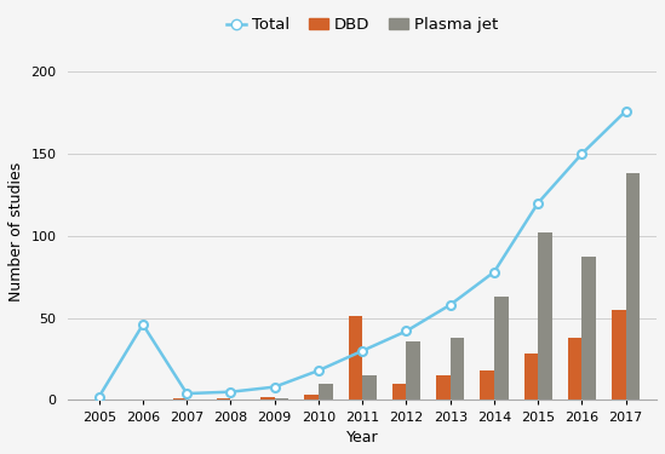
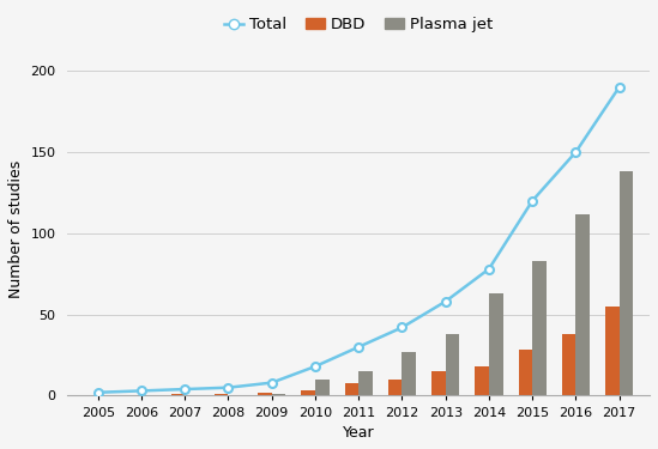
Total/2006: 46 -> 3
DBD/2011: 51 -> 8
Plasma jet/2012: 36 -> 27
Plasma jet/2015: 102 -> 83
Plasma jet/2016: 87 -> 112
Total/2017: 176 -> 190
